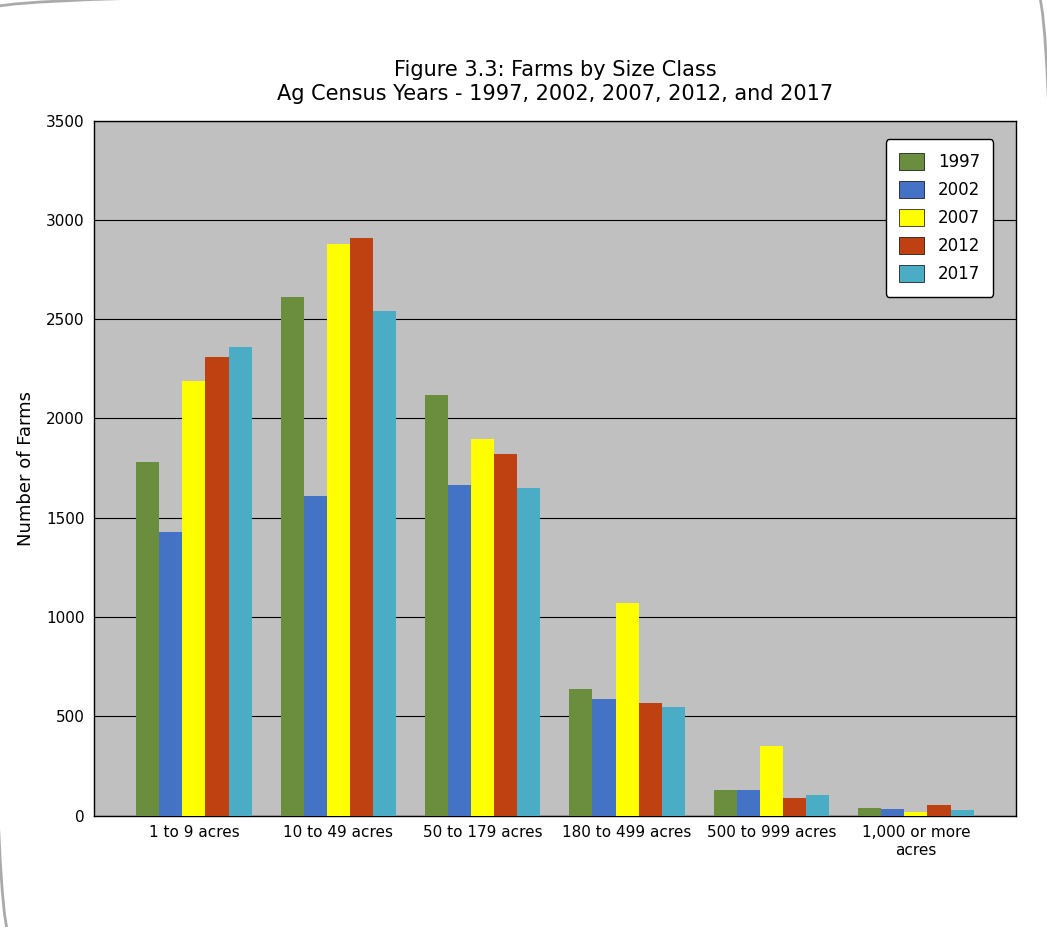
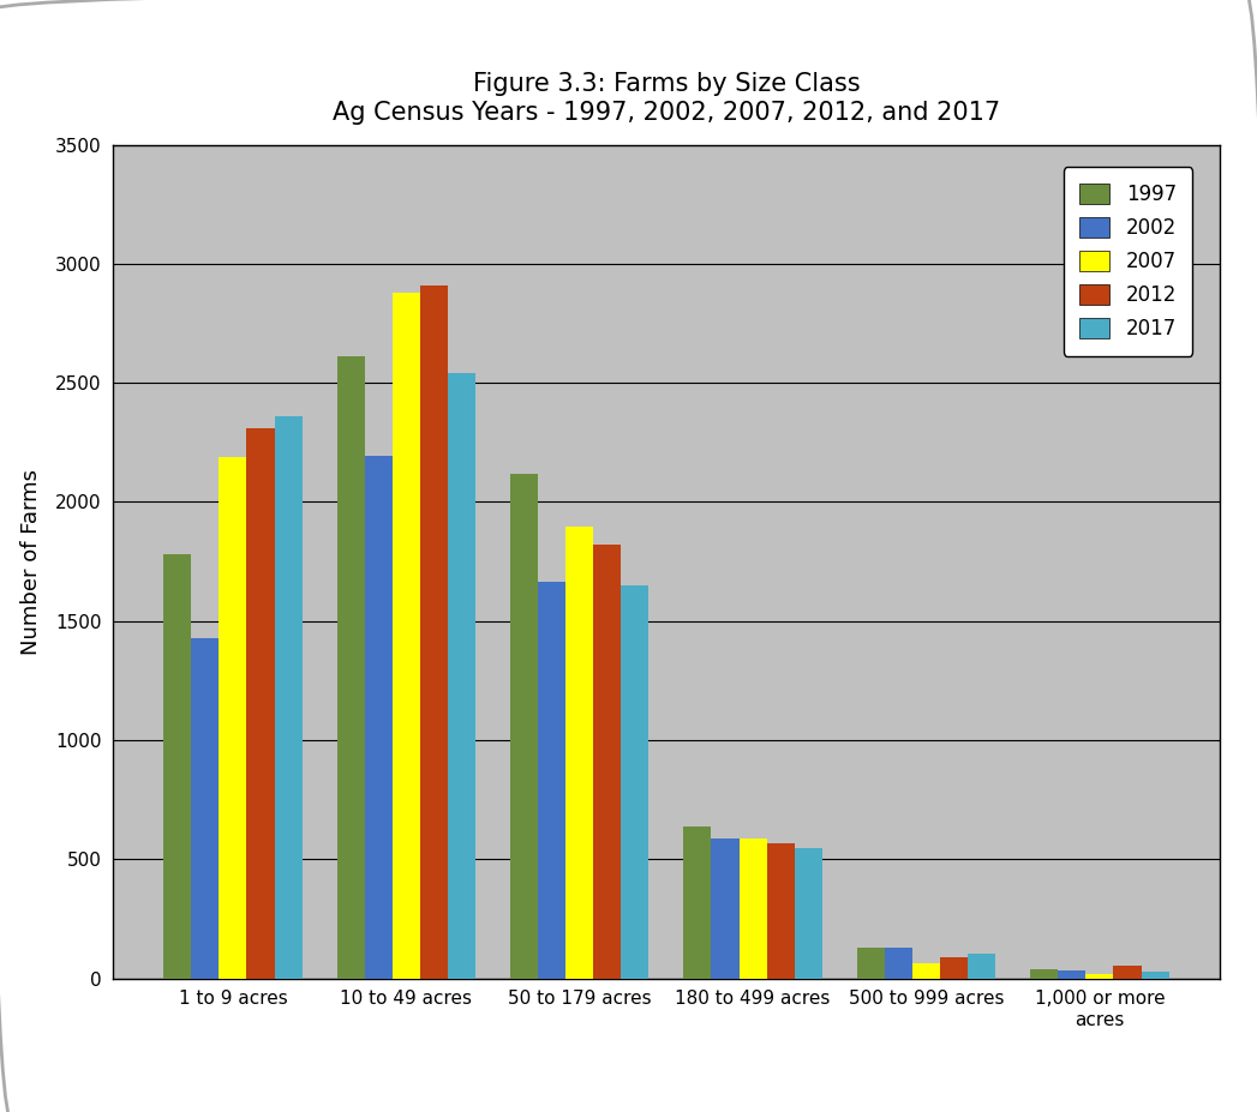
2002/10 to 49 acres: 1610 -> 2200
2007/180 to 499 acres: 1070 -> 590
2007/500 to 999 acres: 350 -> 60
